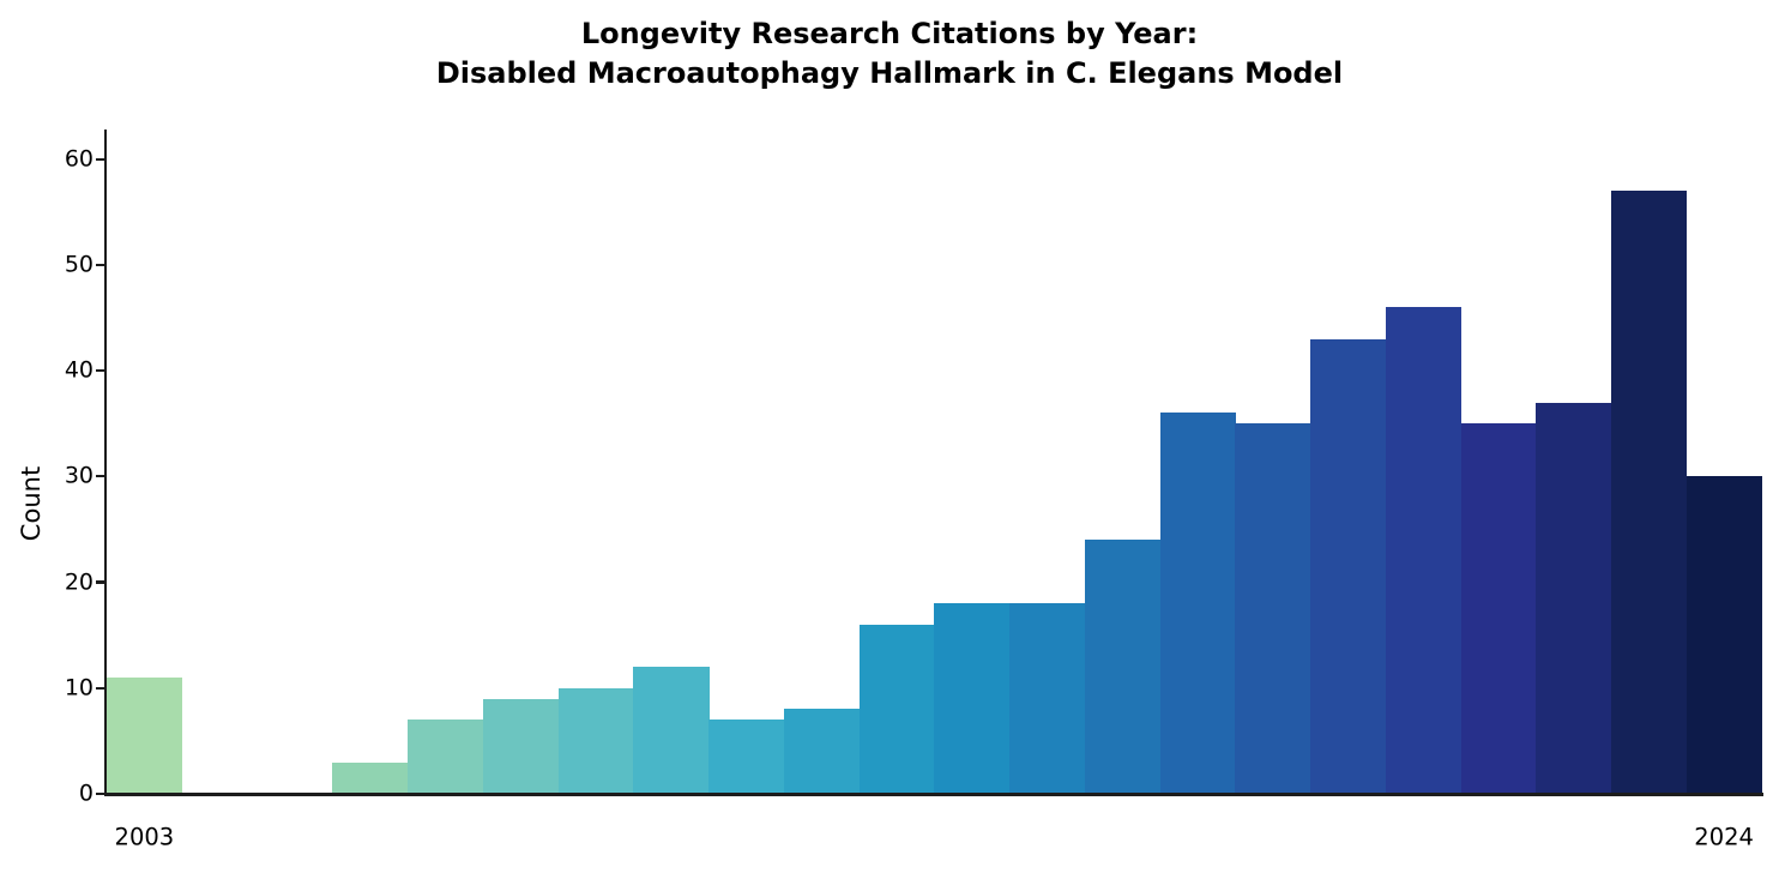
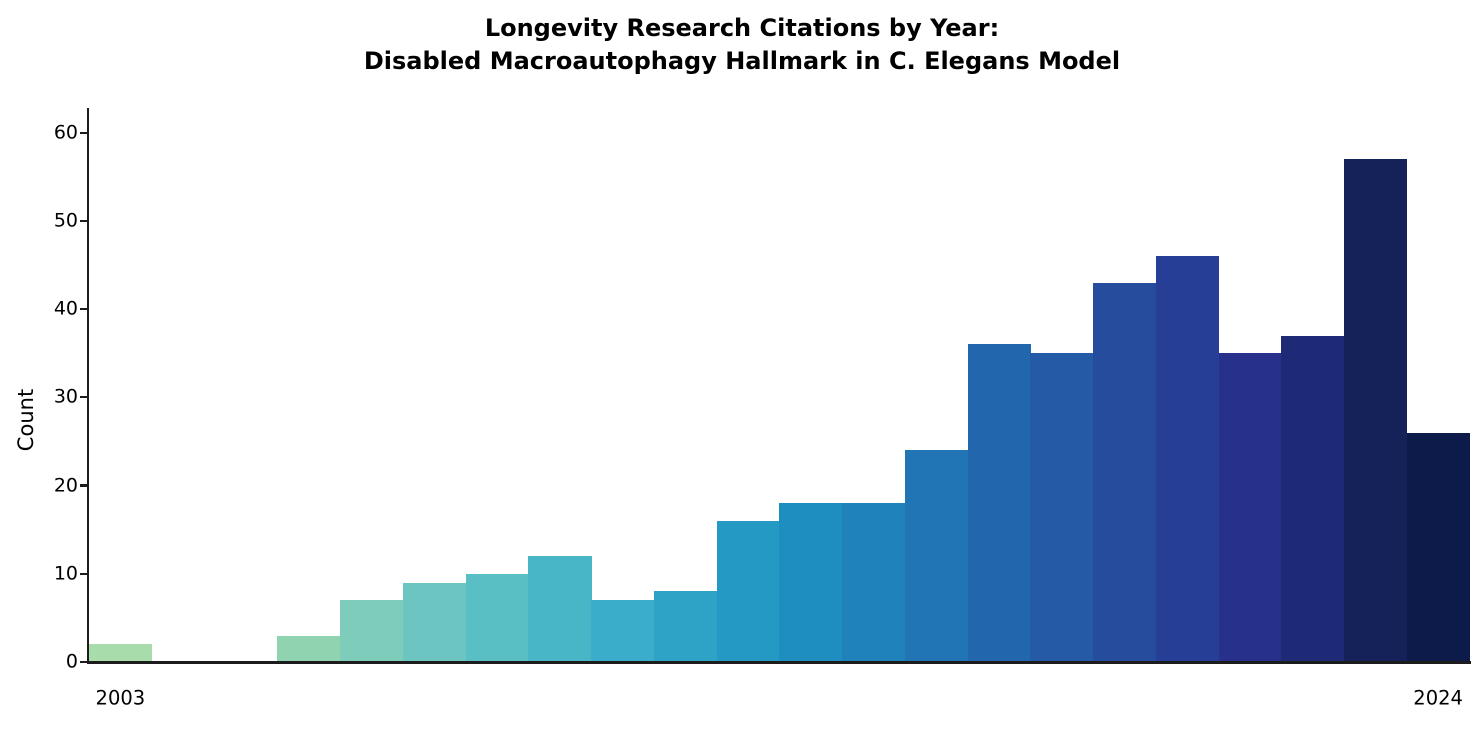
2003: 11 -> 2
2024: 30 -> 26
